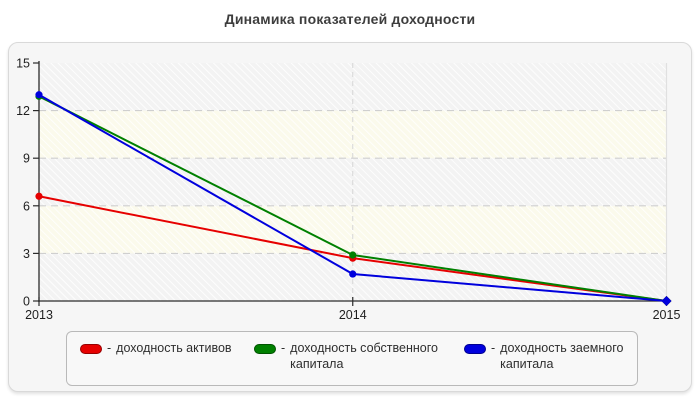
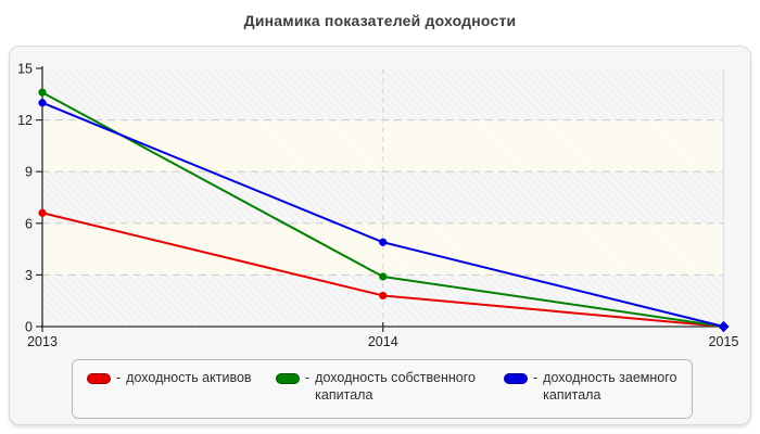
доходность собственного капитала/2013: 12.9 -> 13.6
доходность активов/2014: 2.7 -> 1.8
доходность заемного капитала/2014: 1.7 -> 4.9
